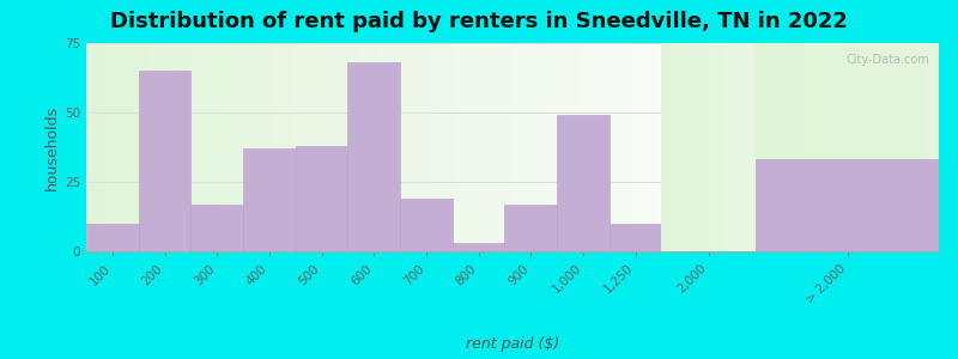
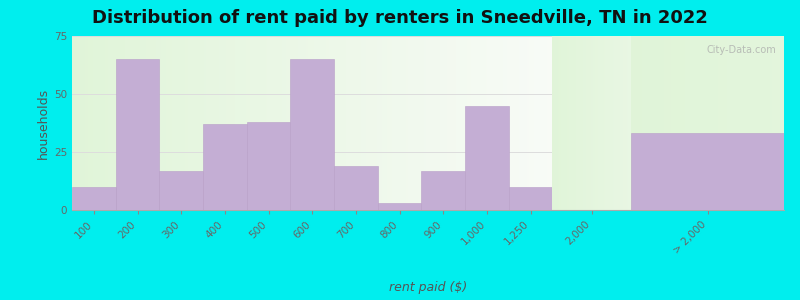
600: 68 -> 65
1,000: 49 -> 45
